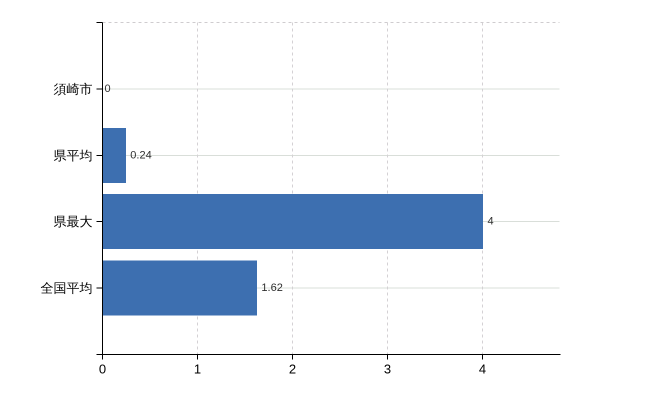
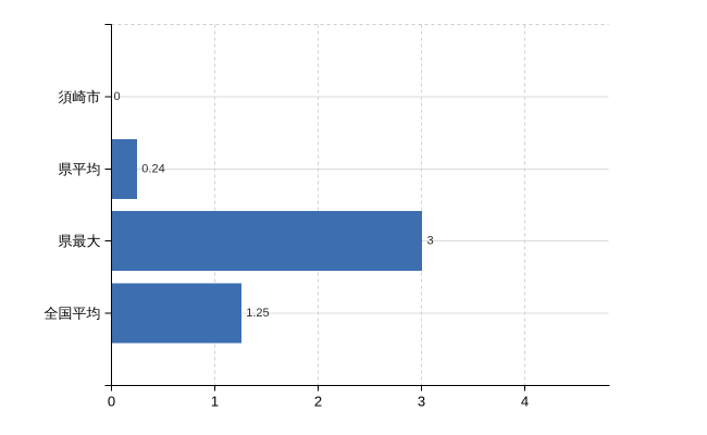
県最大: 4 -> 3
全国平均: 1.62 -> 1.25
